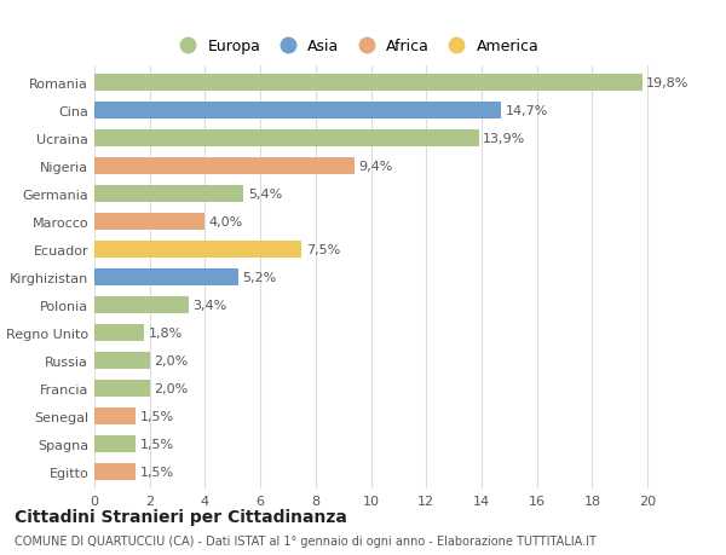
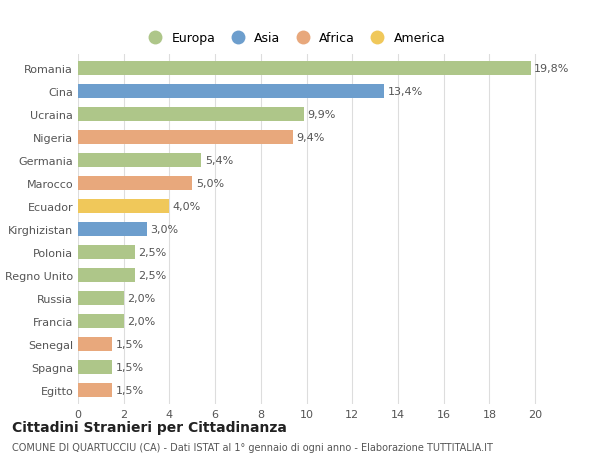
Cina: 14,7% -> 13,4%
Ucraina: 13,9% -> 9,9%
Marocco: 4,0% -> 5,0%
Ecuador: 7,5% -> 4,0%
Kirghizistan: 5,2% -> 3,0%
Polonia: 3,4% -> 2,5%
Regno Unito: 1,8% -> 2,5%
